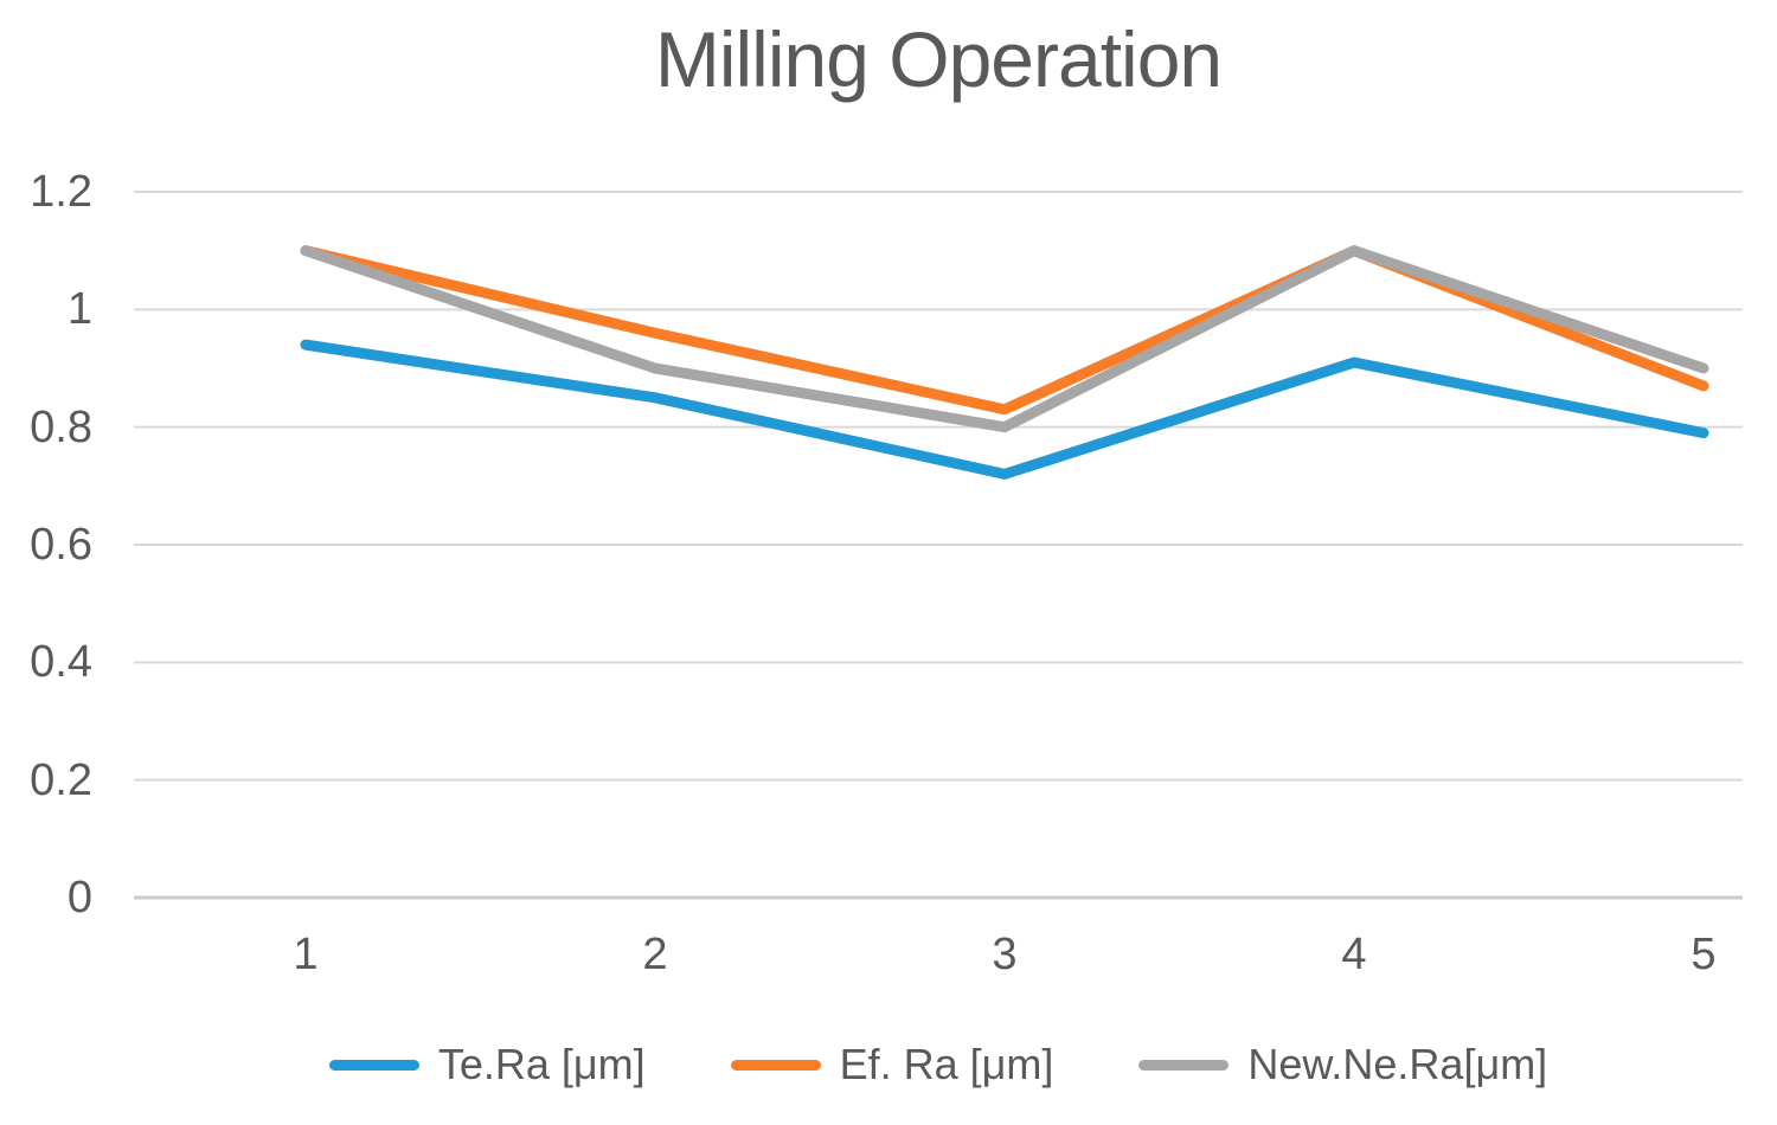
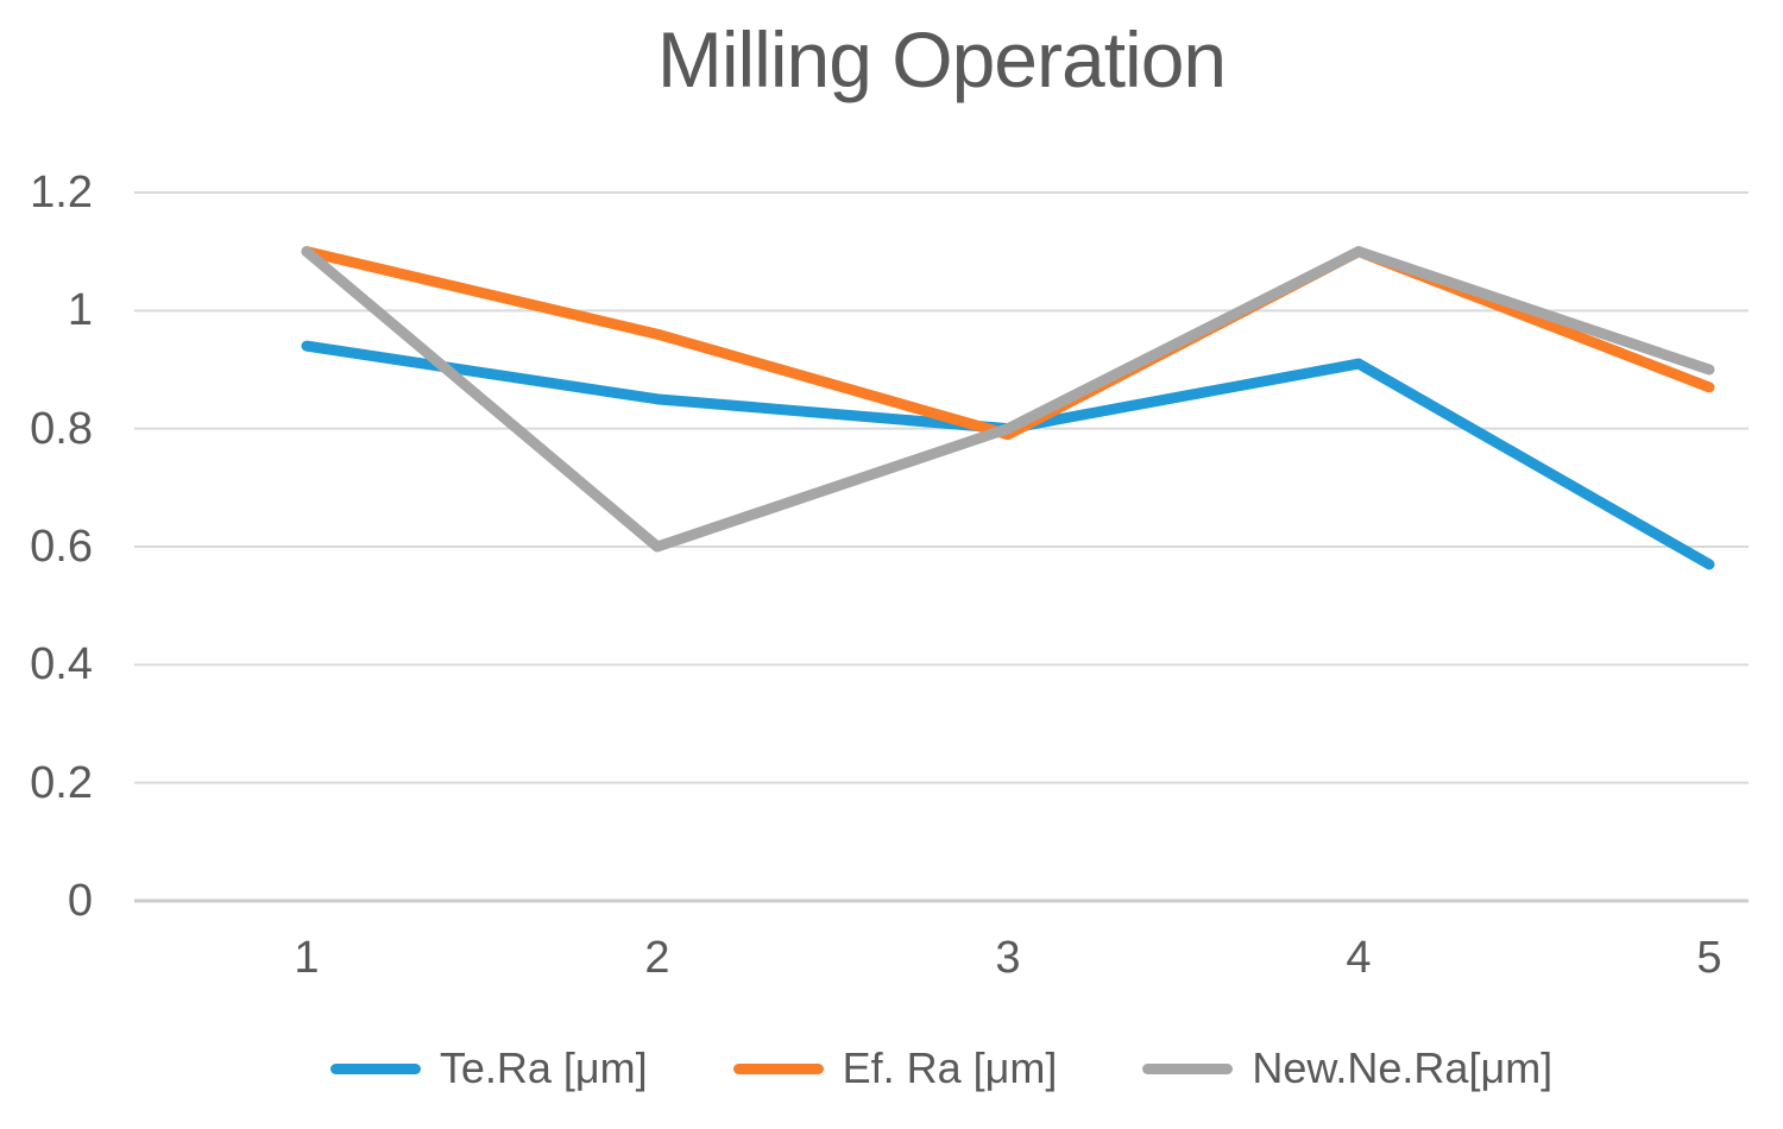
New.Ne.Ra[μm]/2: 0.9 -> 0.6
Te.Ra [μm]/3: 0.72 -> 0.80
Ef. Ra [μm]/3: 0.83 -> 0.79
Te.Ra [μm]/5: 0.79 -> 0.57
